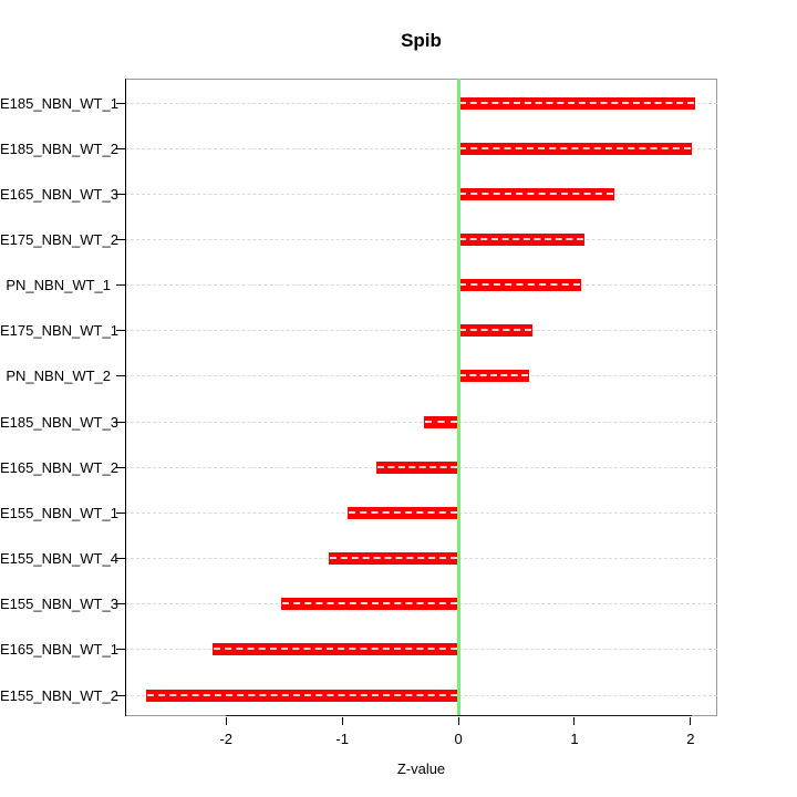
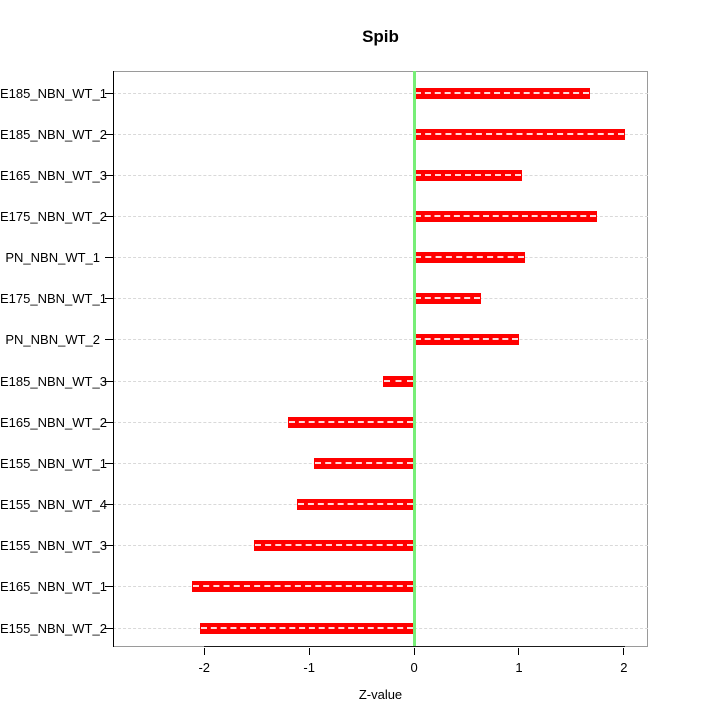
E185_NBN_WT_1: 2.04 -> 1.68
E165_NBN_WT_3: 1.34 -> 1.03
E175_NBN_WT_2: 1.09 -> 1.74
PN_NBN_WT_2: 0.61 -> 1.00
E165_NBN_WT_2: -0.71 -> -1.20
E155_NBN_WT_2: -2.69 -> -2.04
